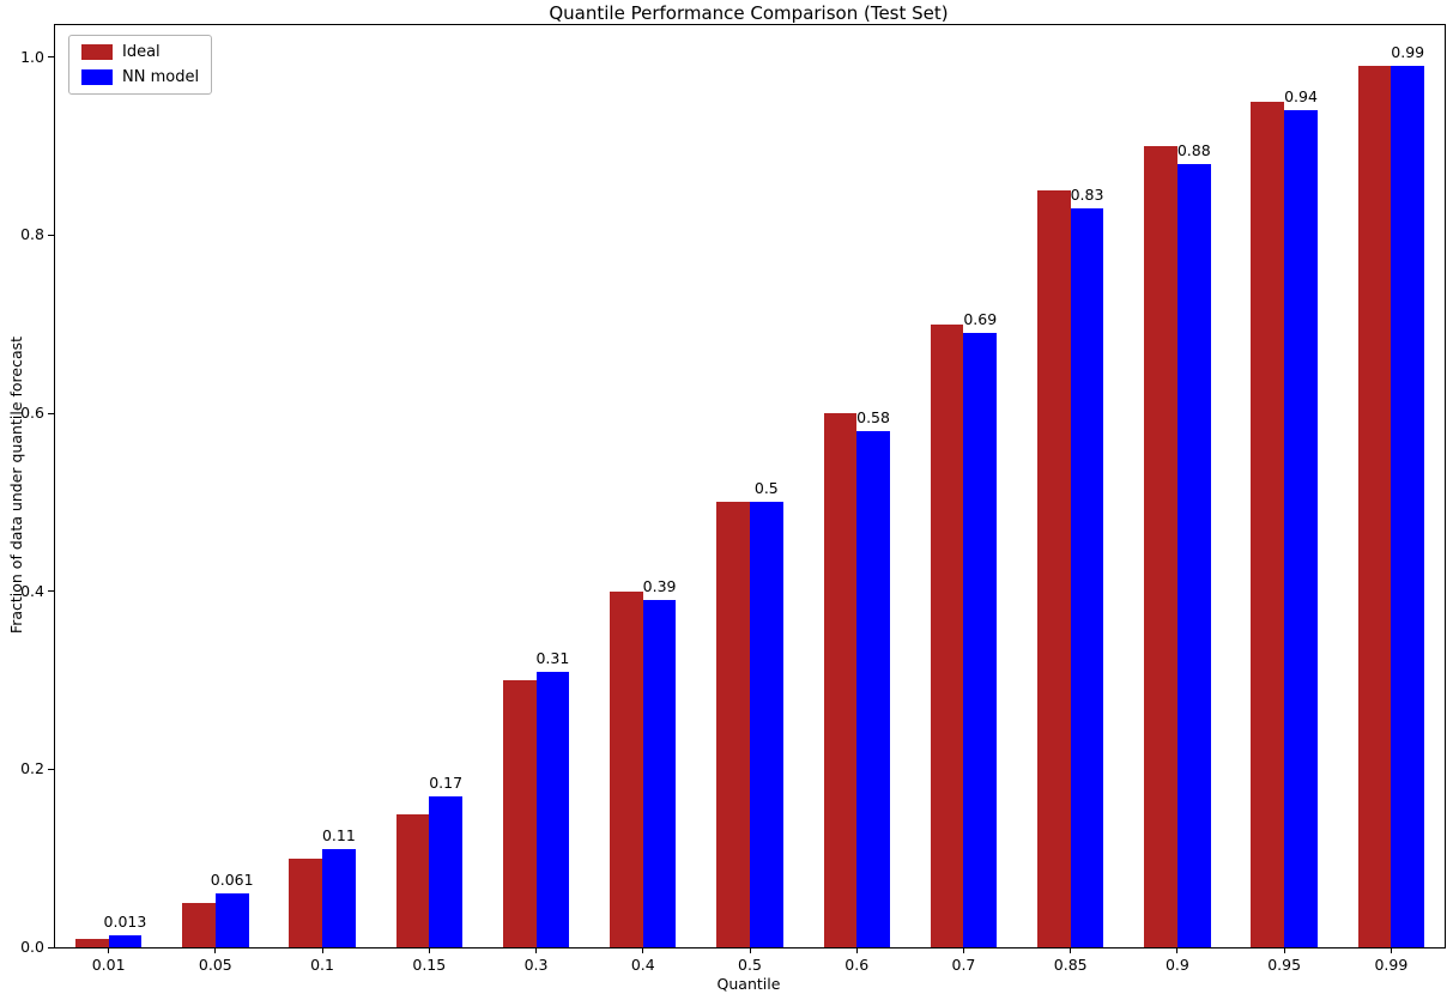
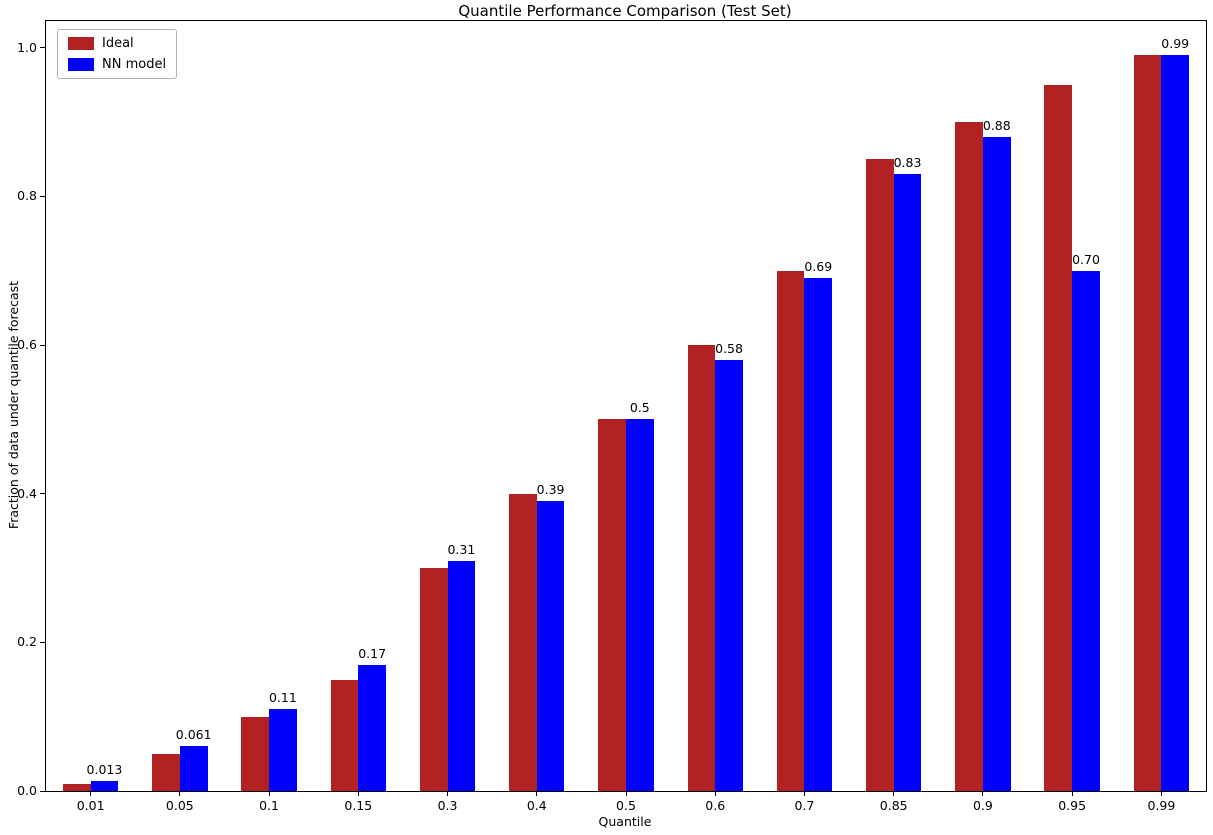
NN model/0.95: 0.94 -> 0.70
